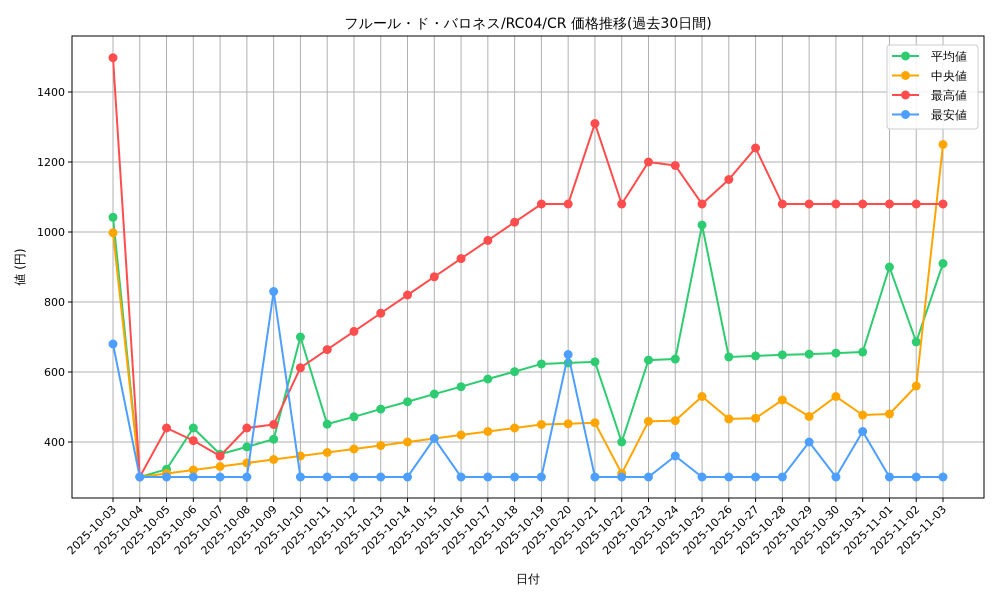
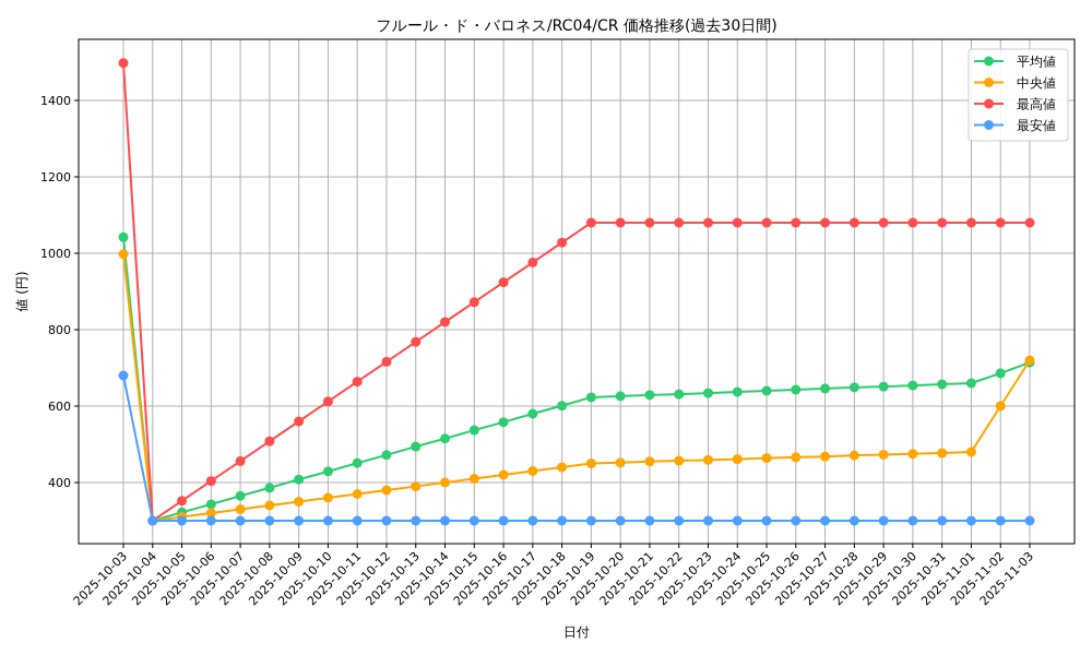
最高値/2025-10-05: 440 -> 350
平均値/2025-10-06: 440 -> 340
最高値/2025-10-07: 360 -> 460
最高値/2025-10-08: 440 -> 510
最高値/2025-10-09: 450 -> 560
最安値/2025-10-09: 830 -> 300
平均値/2025-10-10: 700 -> 430
最安値/2025-10-15: 410 -> 300
最安値/2025-10-20: 650 -> 300
最高値/2025-10-21: 1310 -> 1080
平均値/2025-10-22: 400 -> 630
中央値/2025-10-22: 310 -> 460
最高値/2025-10-23: 1200 -> 1080
最高値/2025-10-24: 1190 -> 1080
最安値/2025-10-24: 360 -> 300
平均値/2025-10-25: 1020 -> 640
中央値/2025-10-25: 530 -> 460
最高値/2025-10-26: 1150 -> 1080
最高値/2025-10-27: 1240 -> 1080
中央値/2025-10-28: 520 -> 470
最安値/2025-10-29: 400 -> 300
中央値/2025-10-30: 530 -> 480
最安値/2025-10-31: 430 -> 300
平均値/2025-11-01: 900 -> 660
中央値/2025-11-02: 560 -> 600
平均値/2025-11-03: 910 -> 710
中央値/2025-11-03: 1250 -> 720
